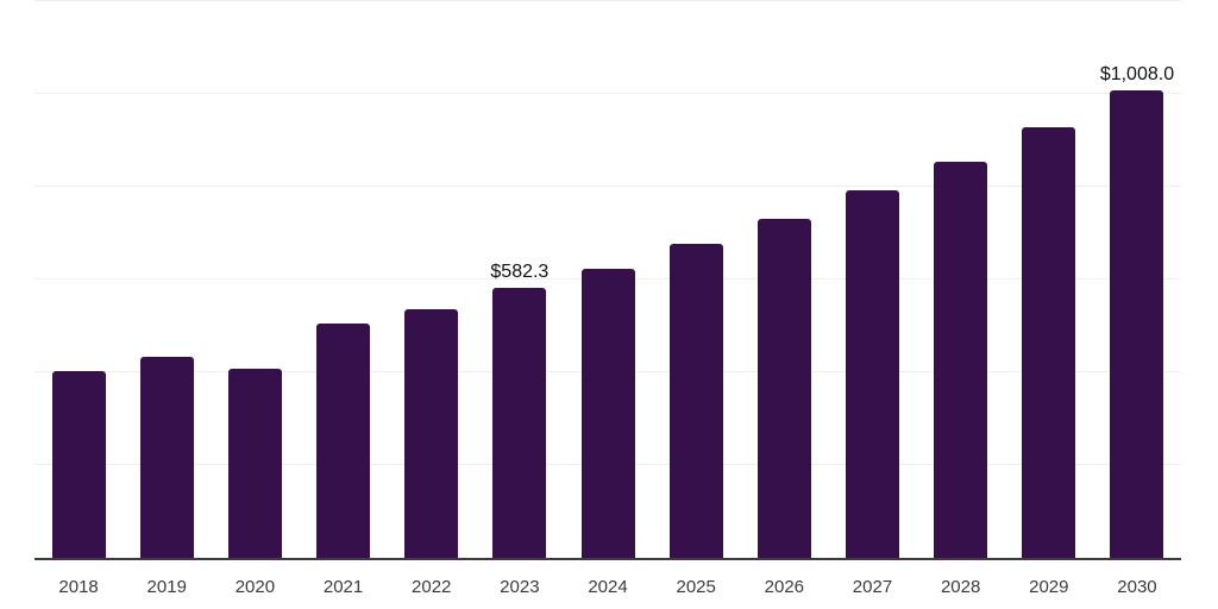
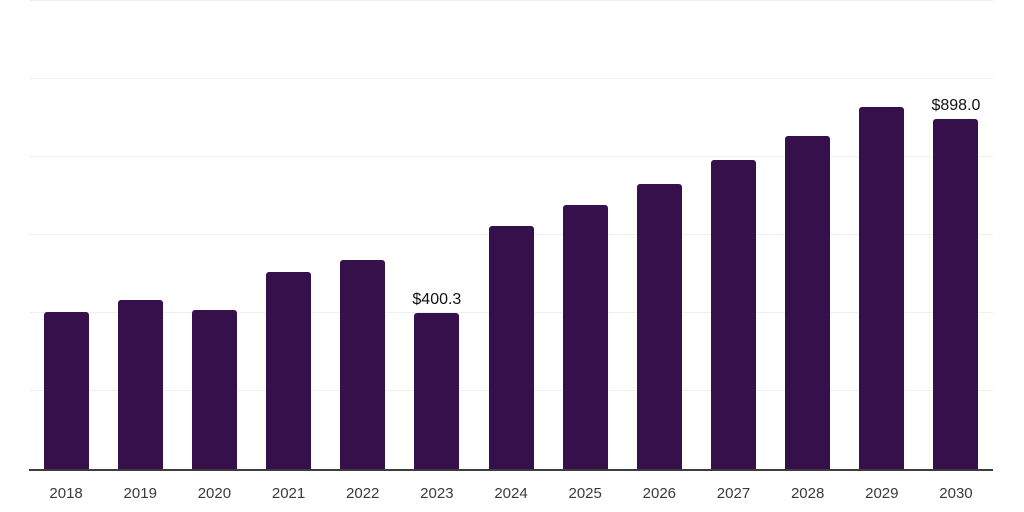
2023: $582.3 -> $400.3
2030: $1,008.0 -> $898.0
